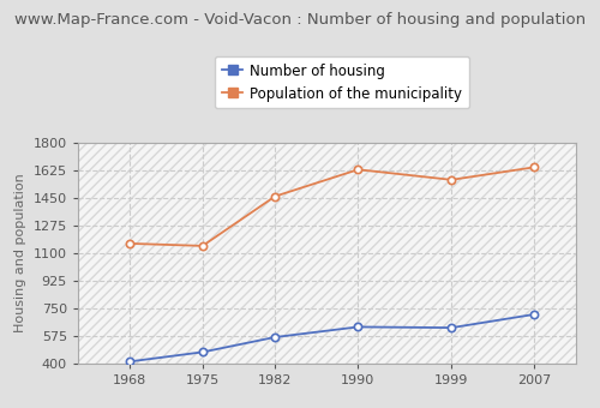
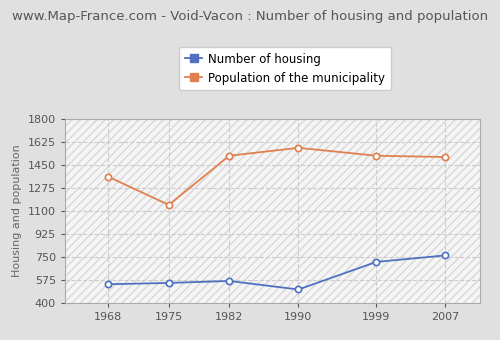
Number of housing/1968: 410 -> 540
Population of the municipality/1968: 1160 -> 1360
Number of housing/1975: 470 -> 550
Population of the municipality/1982: 1460 -> 1520
Number of housing/1990: 630 -> 500
Population of the municipality/1990: 1630 -> 1580
Number of housing/1999: 620 -> 710
Population of the municipality/1999: 1560 -> 1520
Number of housing/2007: 710 -> 760
Population of the municipality/2007: 1640 -> 1510
